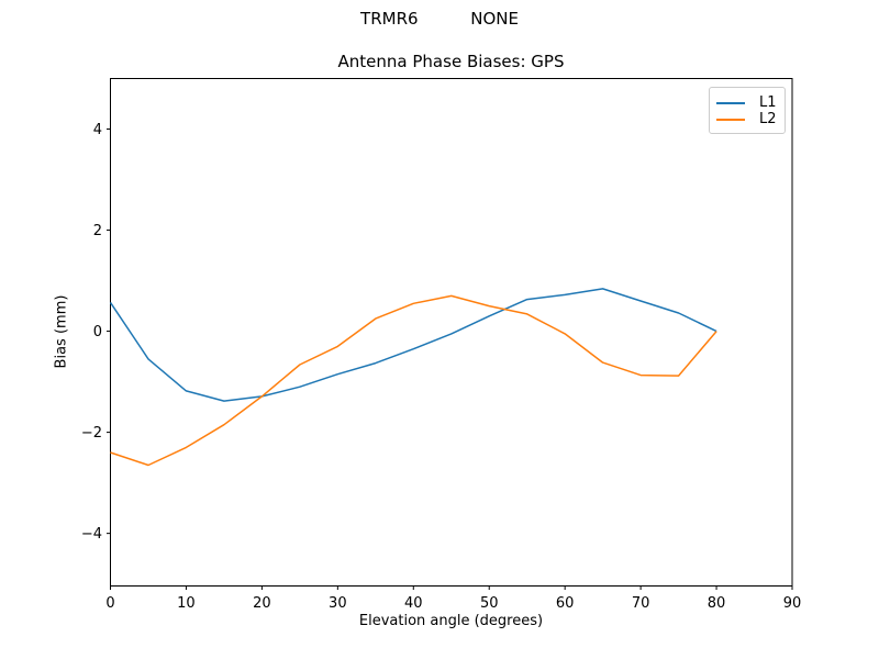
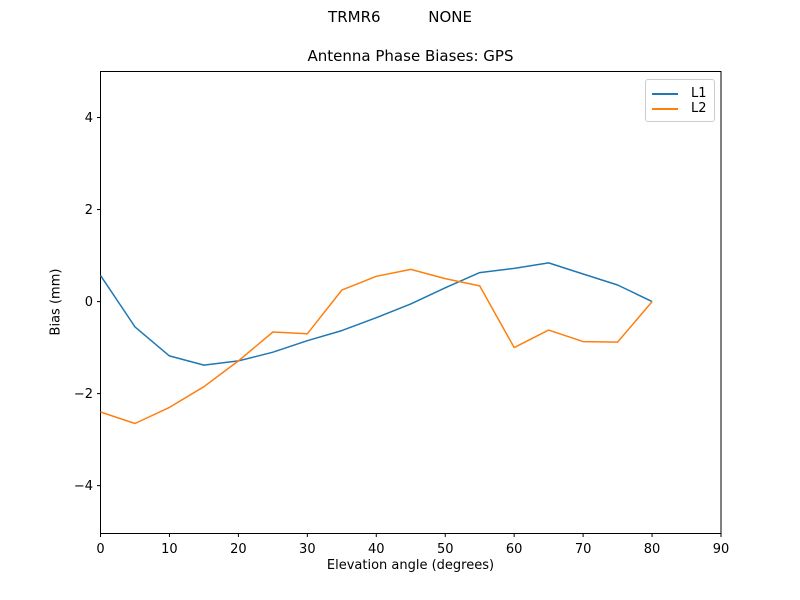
L2/30: -0.3 -> -0.7
L2/60: -0.1 -> -1.0
